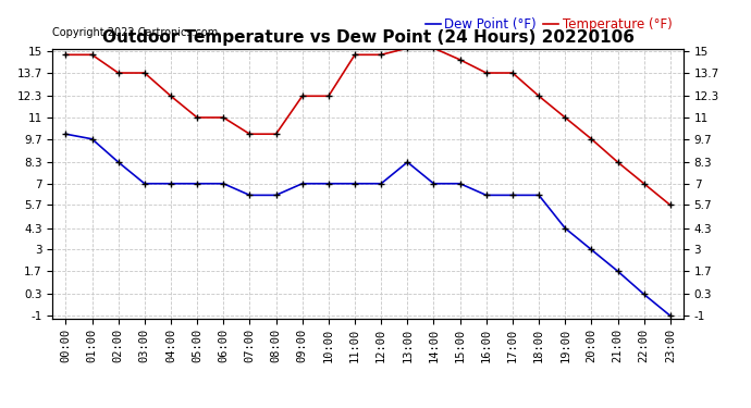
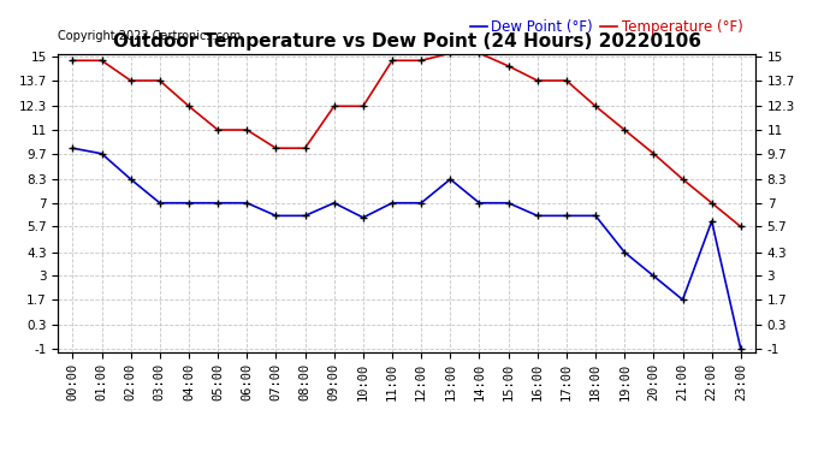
Dew Point (°F)/10:00: 7.0 -> 6.2
Dew Point (°F)/22:00: 0.3 -> 6.0
